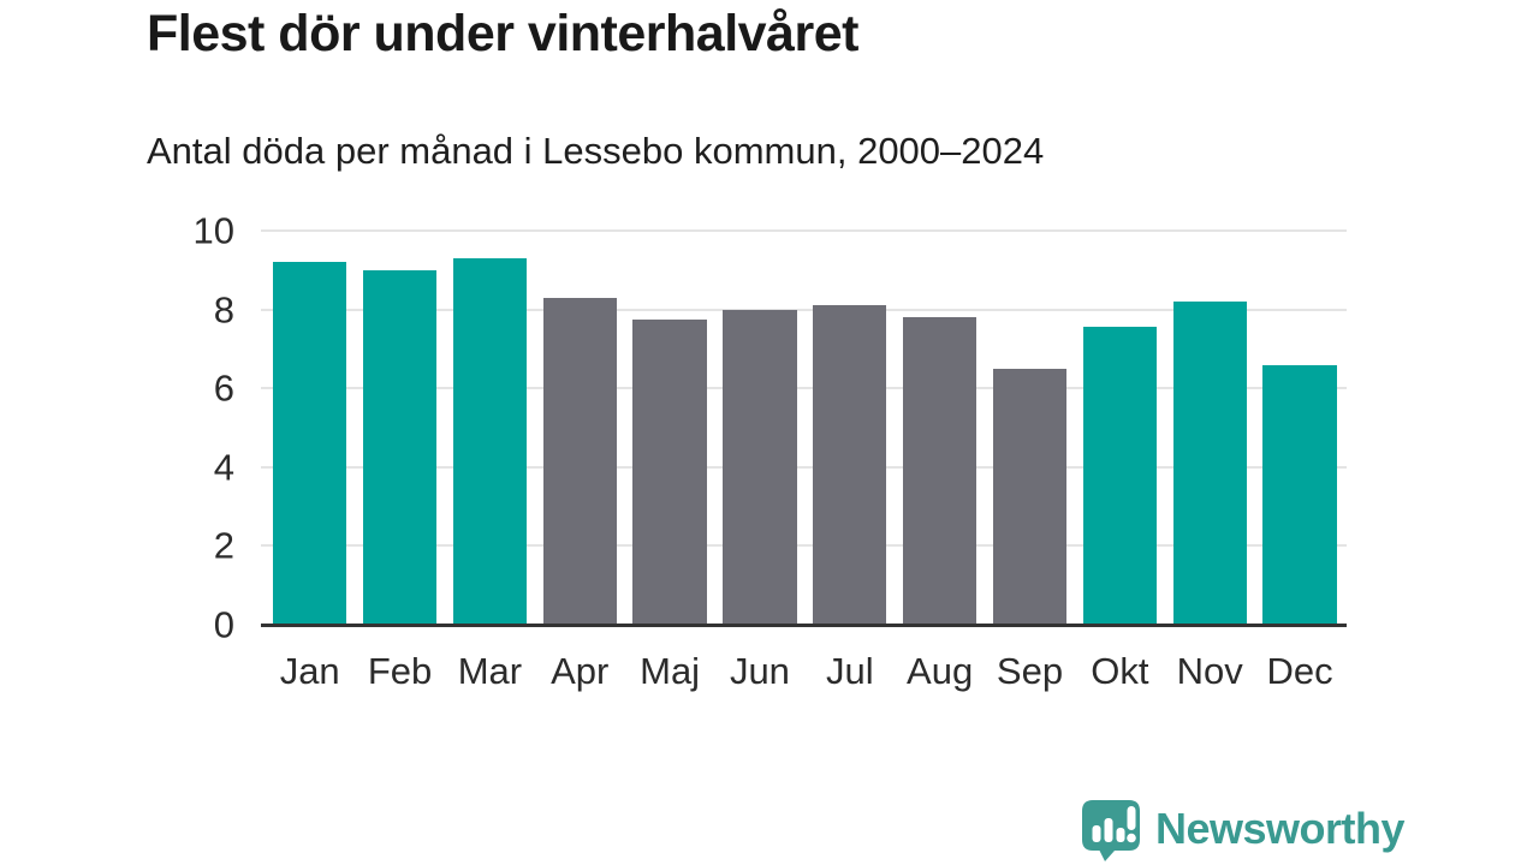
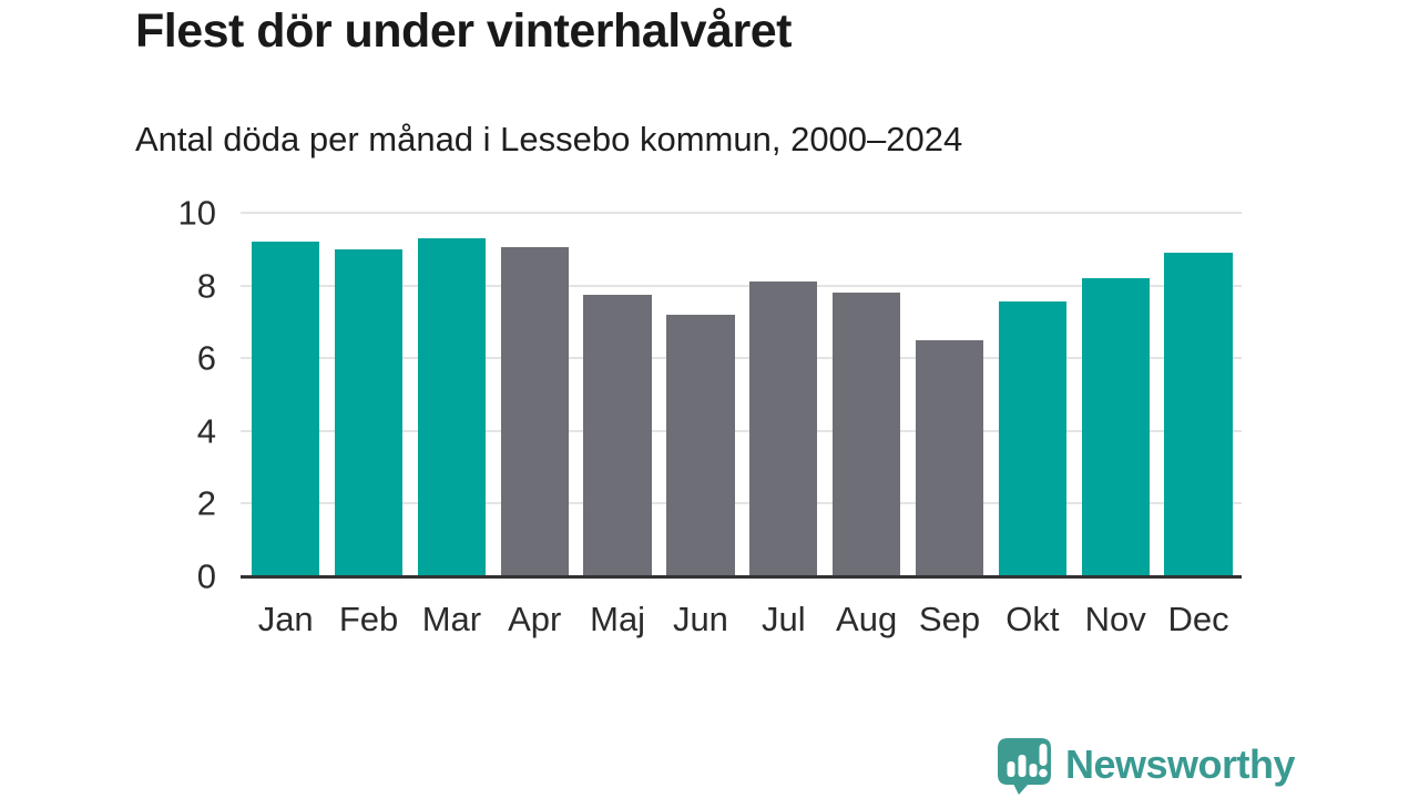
Apr: 8.3 -> 9.1
Jun: 8.0 -> 7.2
Dec: 6.6 -> 8.9
